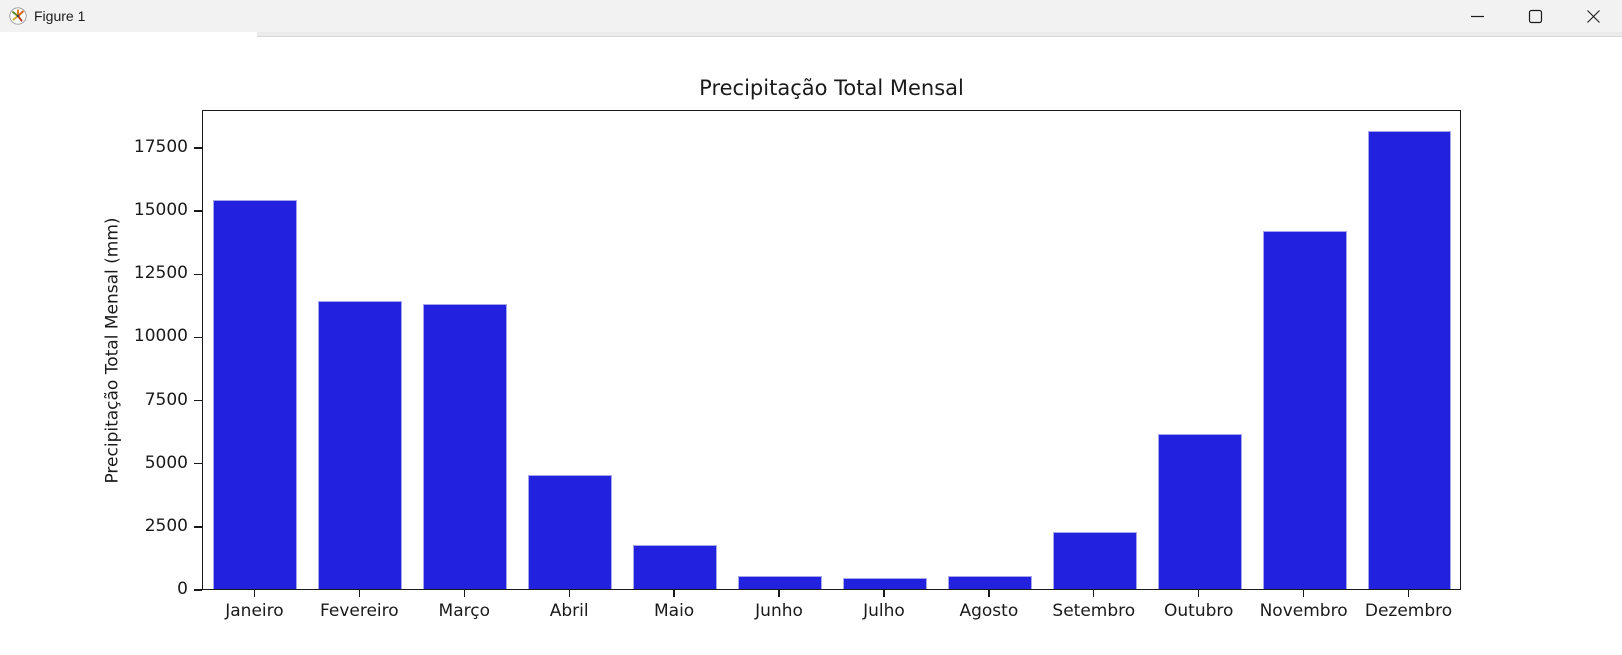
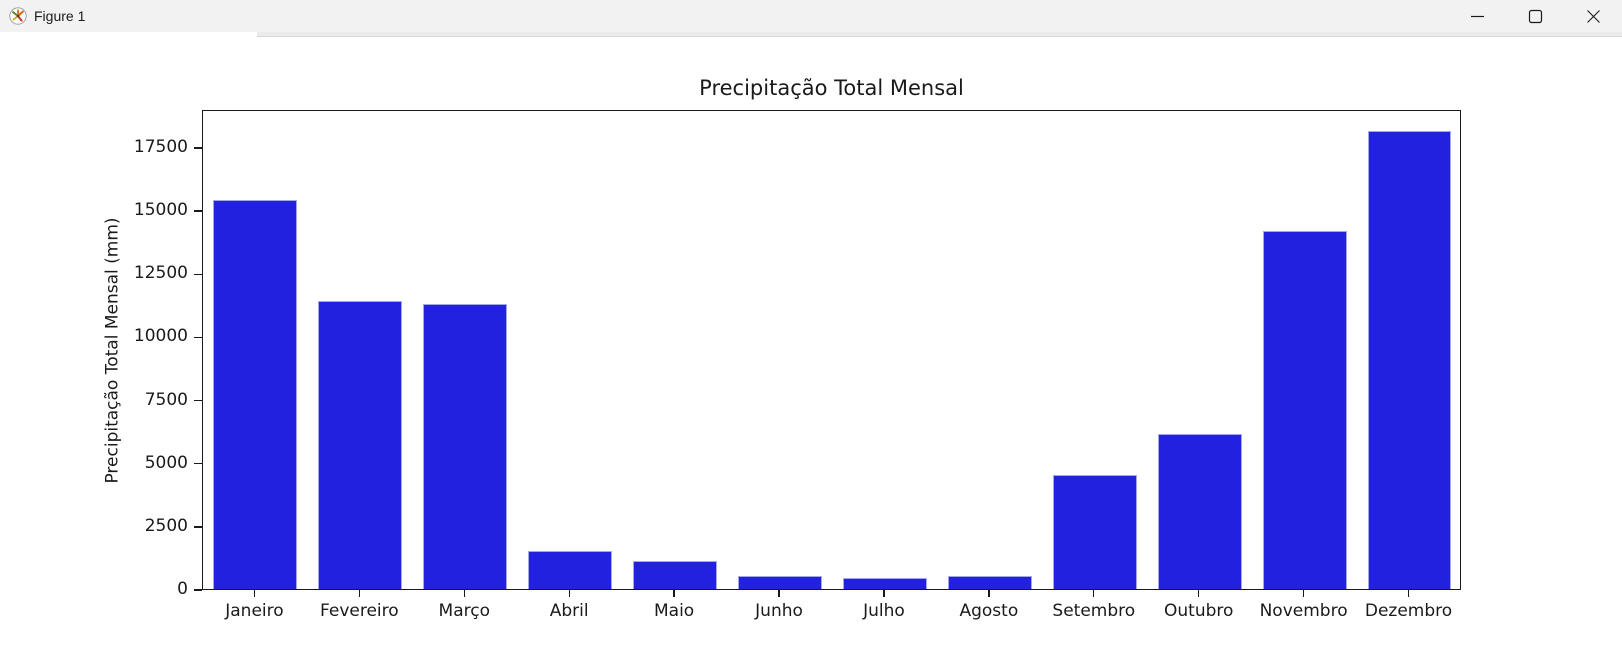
Abril: 4500 -> 1500
Maio: 1800 -> 1100
Setembro: 2200 -> 4500
